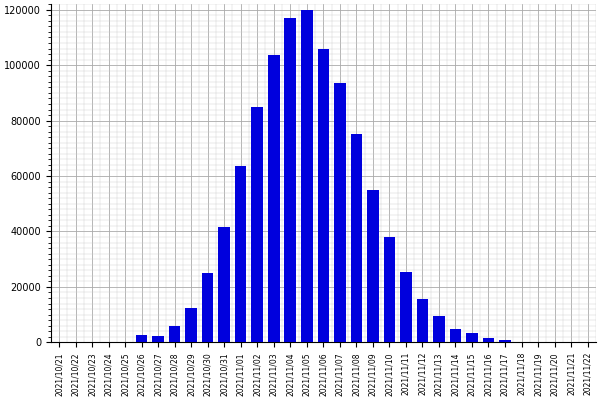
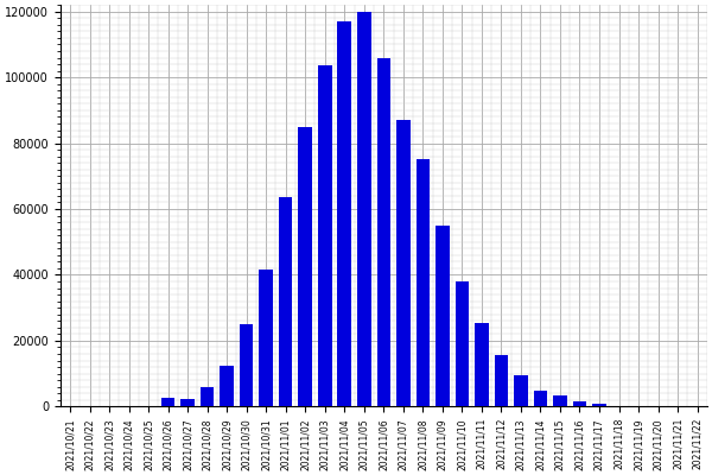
2021/11/07: 93500 -> 87000
